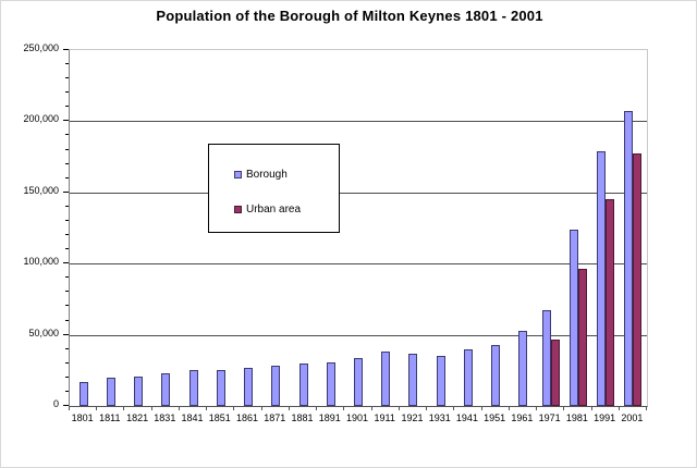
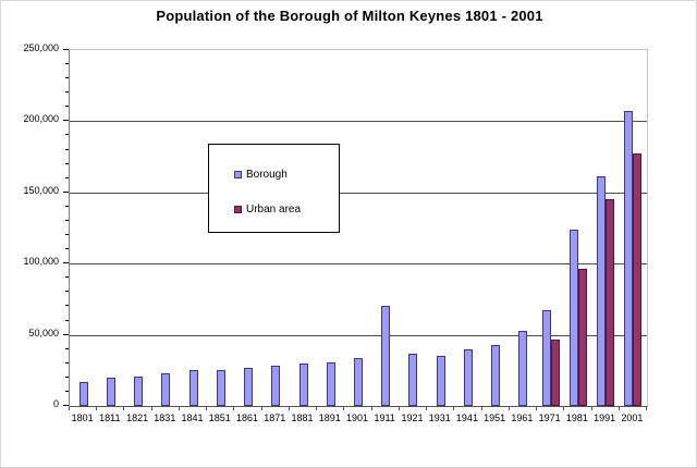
Borough/1911: 38000 -> 70000
Borough/1991: 179000 -> 161000
